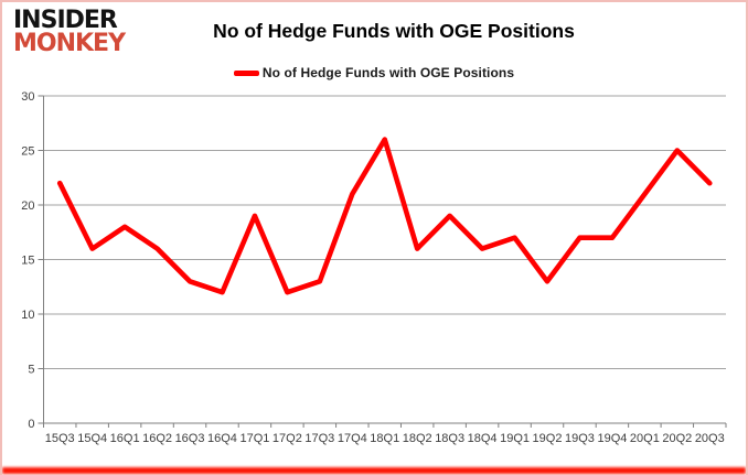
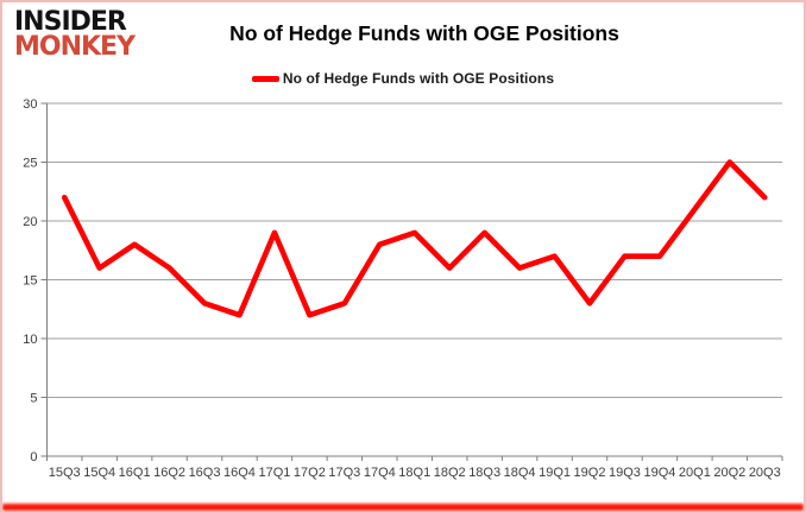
17Q4: 21 -> 18
18Q1: 26 -> 19
